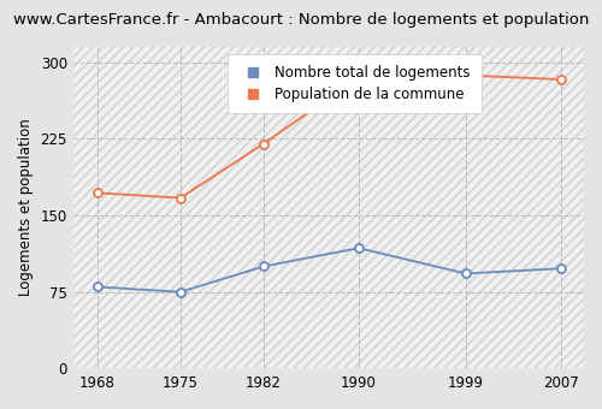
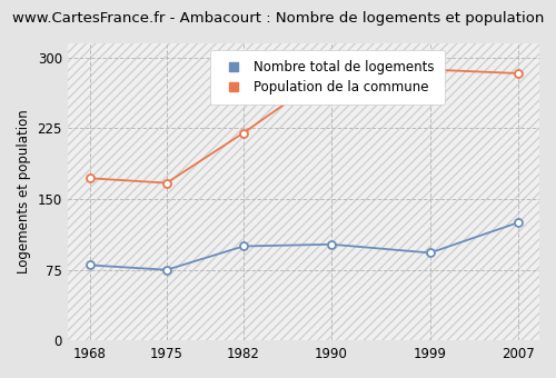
Nombre total de logements/1990: 118 -> 102
Nombre total de logements/2007: 98 -> 125
